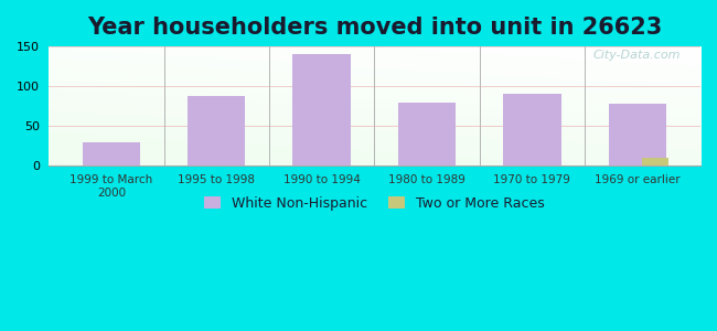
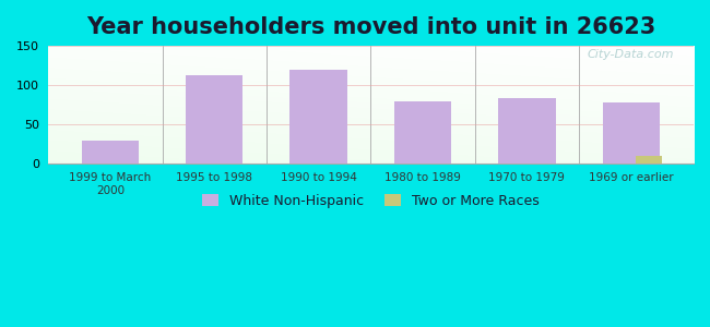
White Non-Hispanic/1995 to 1998: 88 -> 113
White Non-Hispanic/1990 to 1994: 140 -> 119
White Non-Hispanic/1970 to 1979: 90 -> 83
